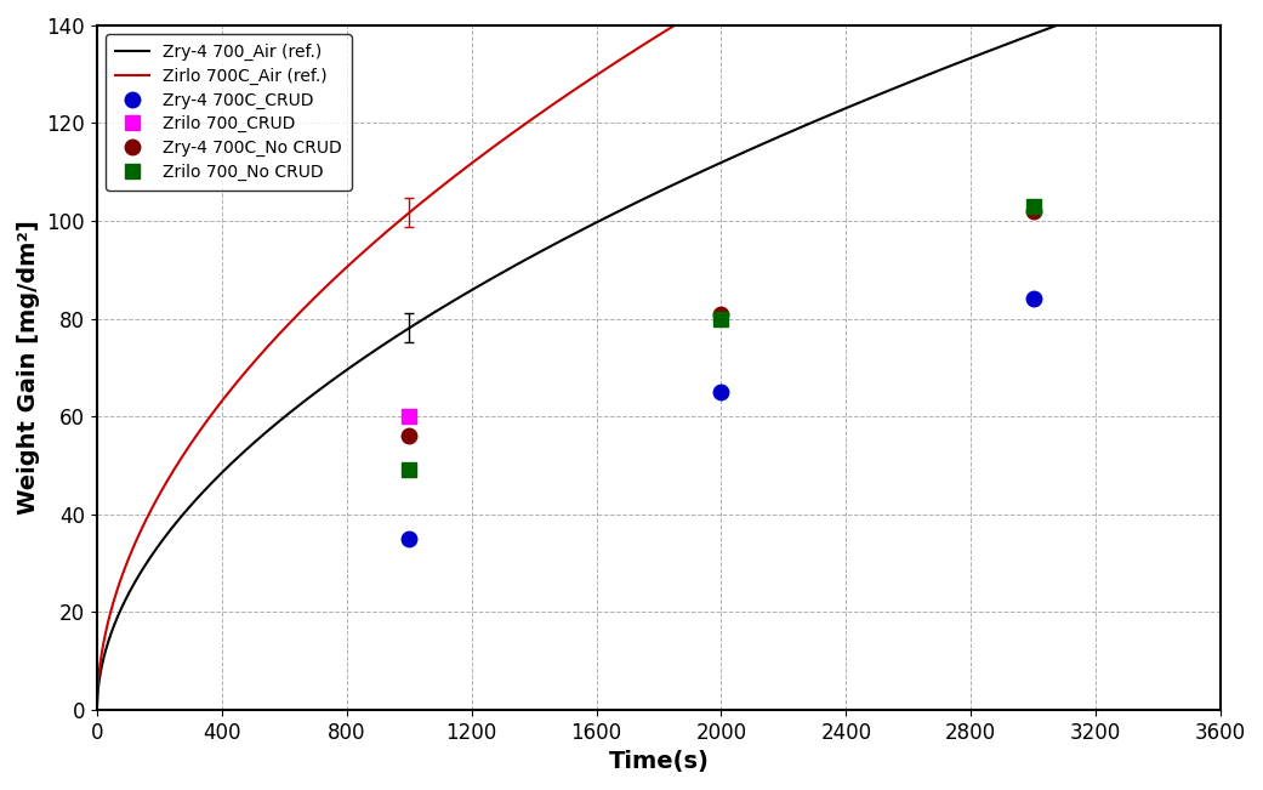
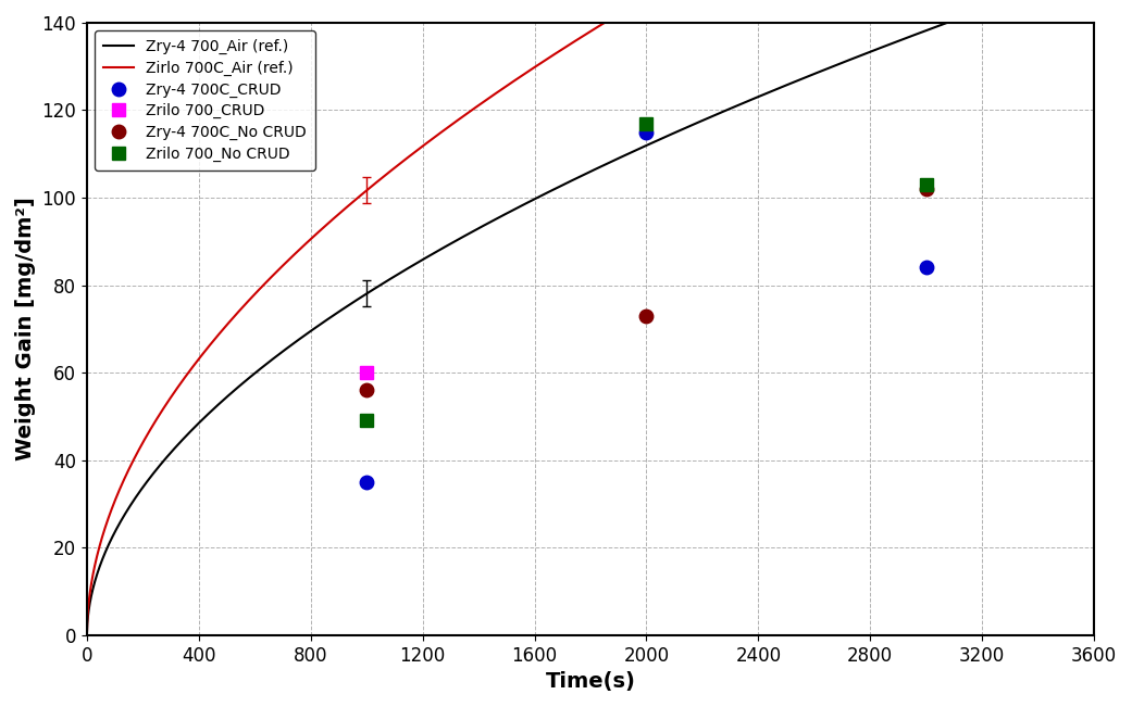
Zry-4 700C_CRUD/2000: 65 -> 115
Zry-4 700C_No CRUD/2000: 81 -> 73
Zrilo 700_No CRUD/2000: 80 -> 117
